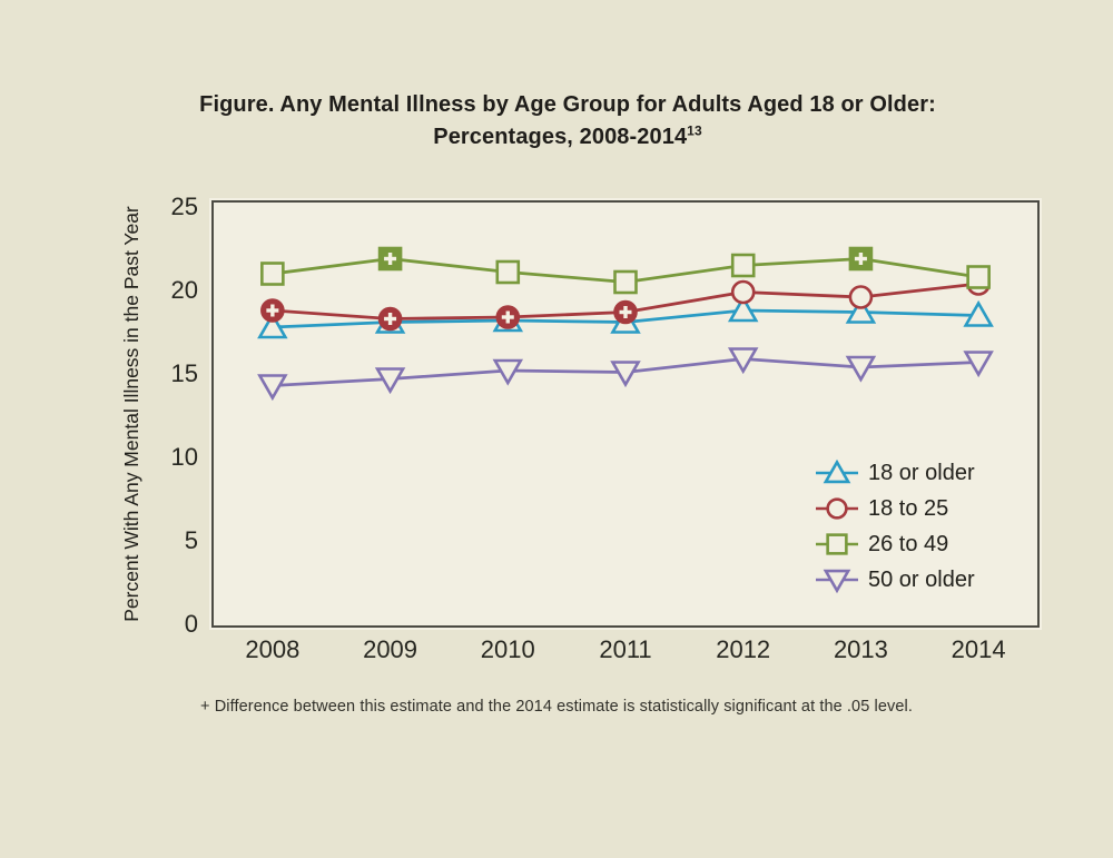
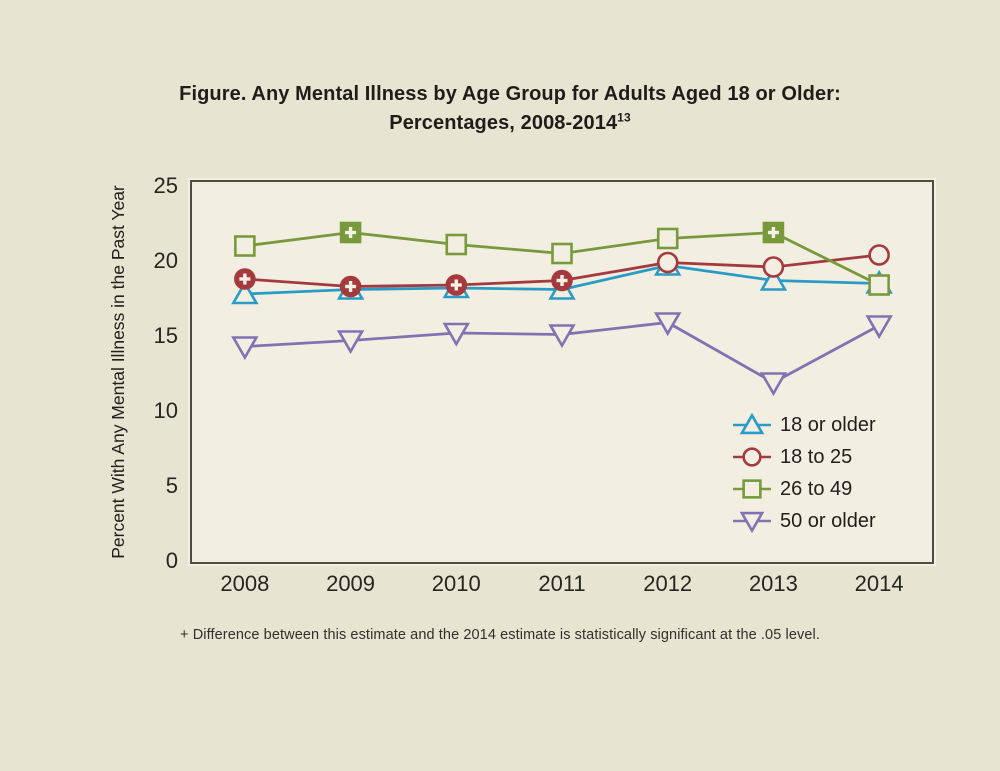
18 or older/2012: 18.8 -> 19.7
50 or older/2013: 15.4 -> 11.9
26 to 49/2014: 20.8 -> 18.4
